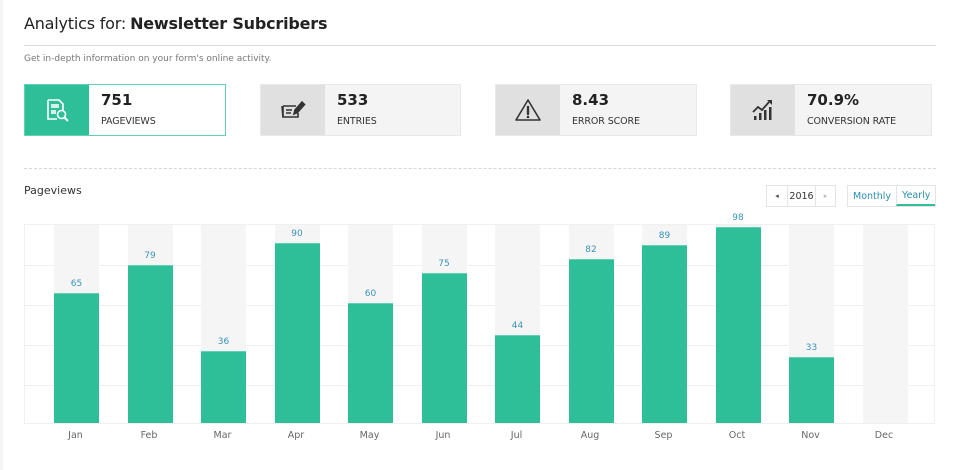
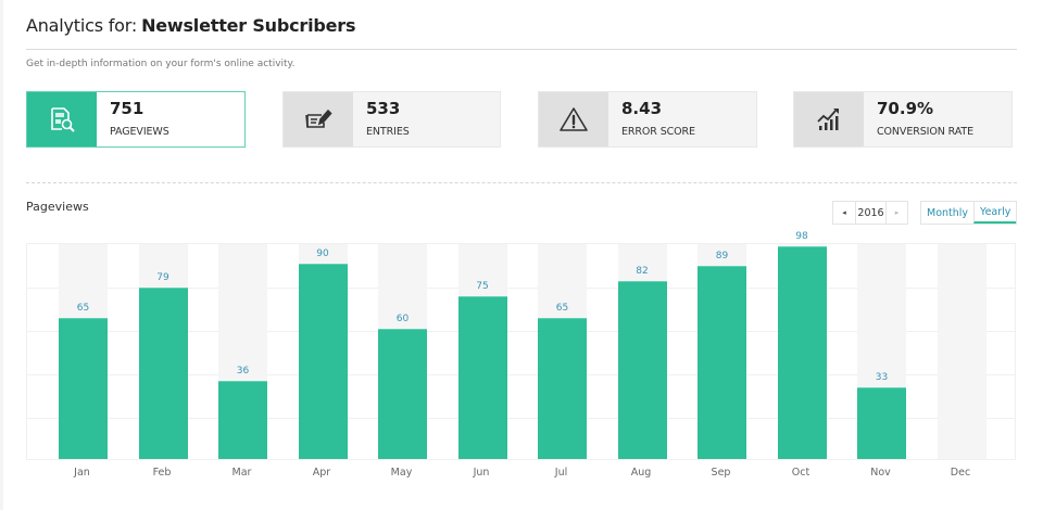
Jul: 44 -> 65
